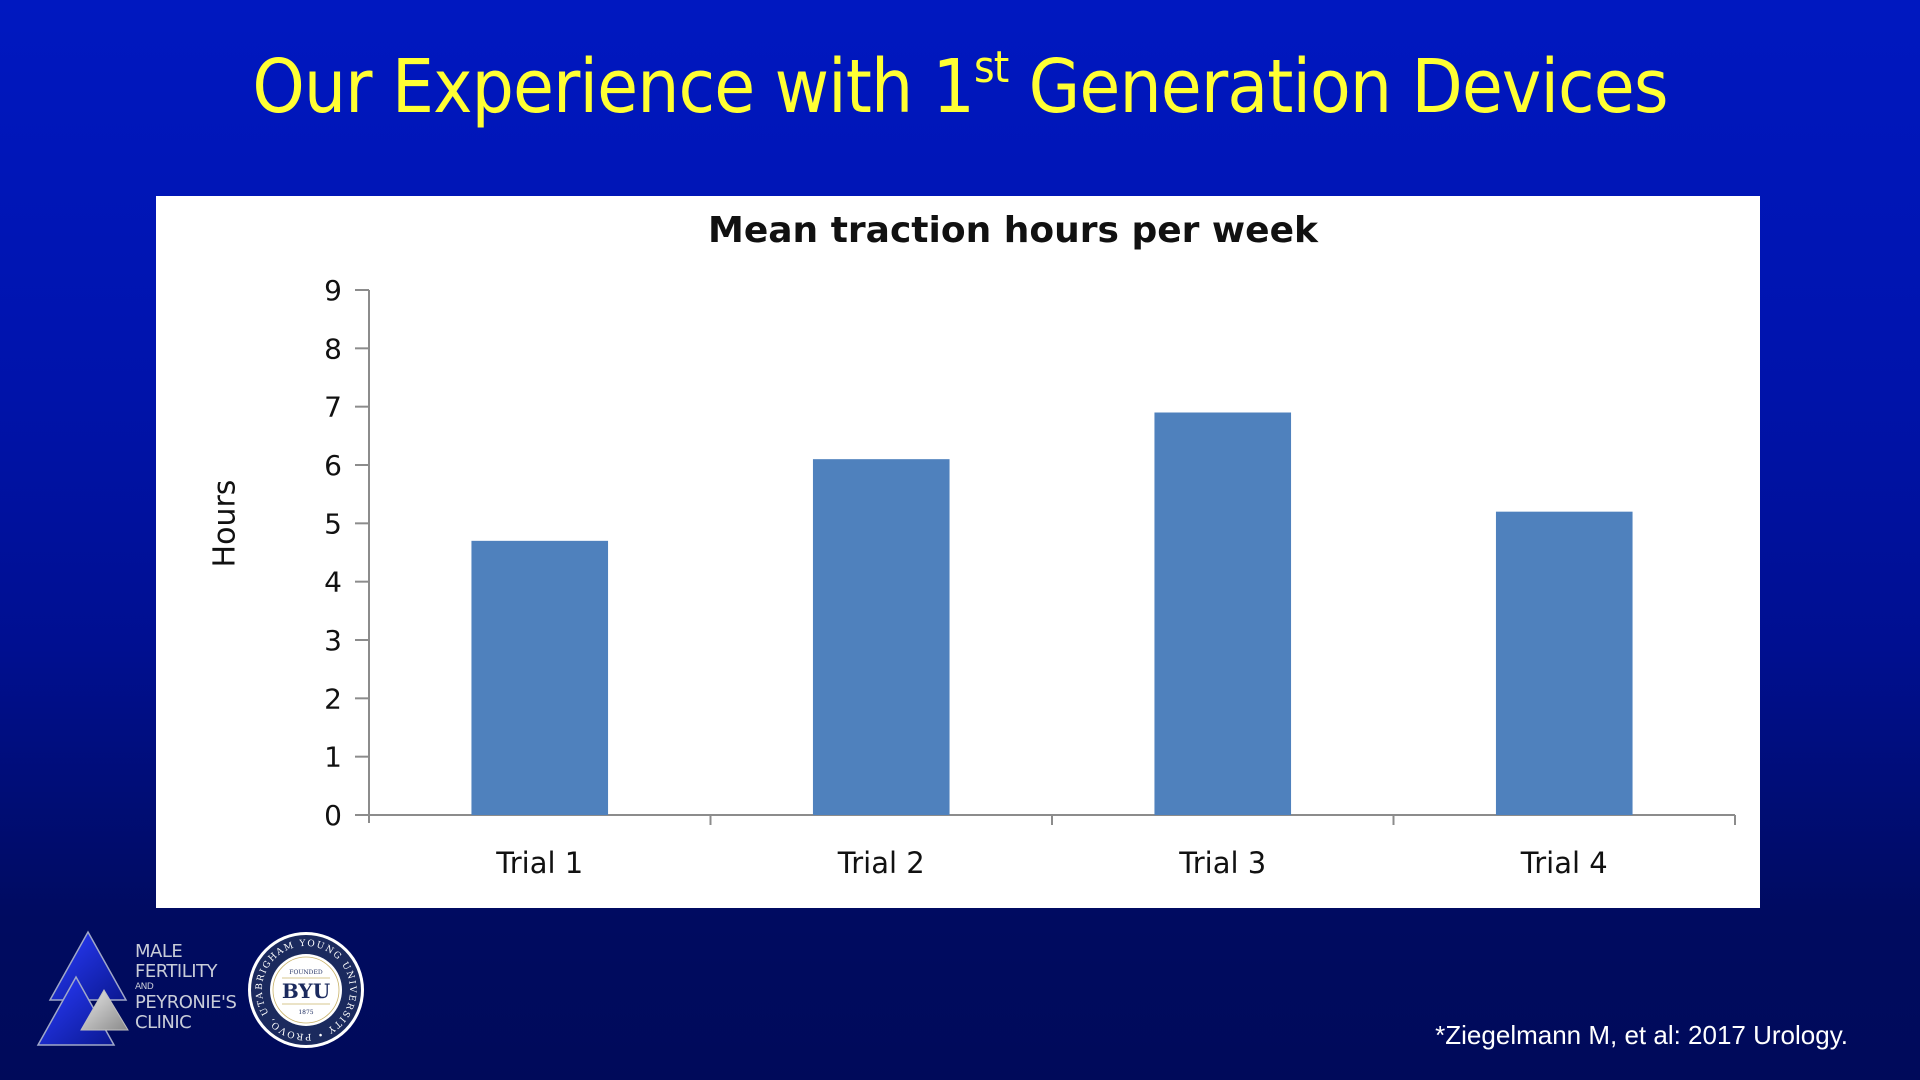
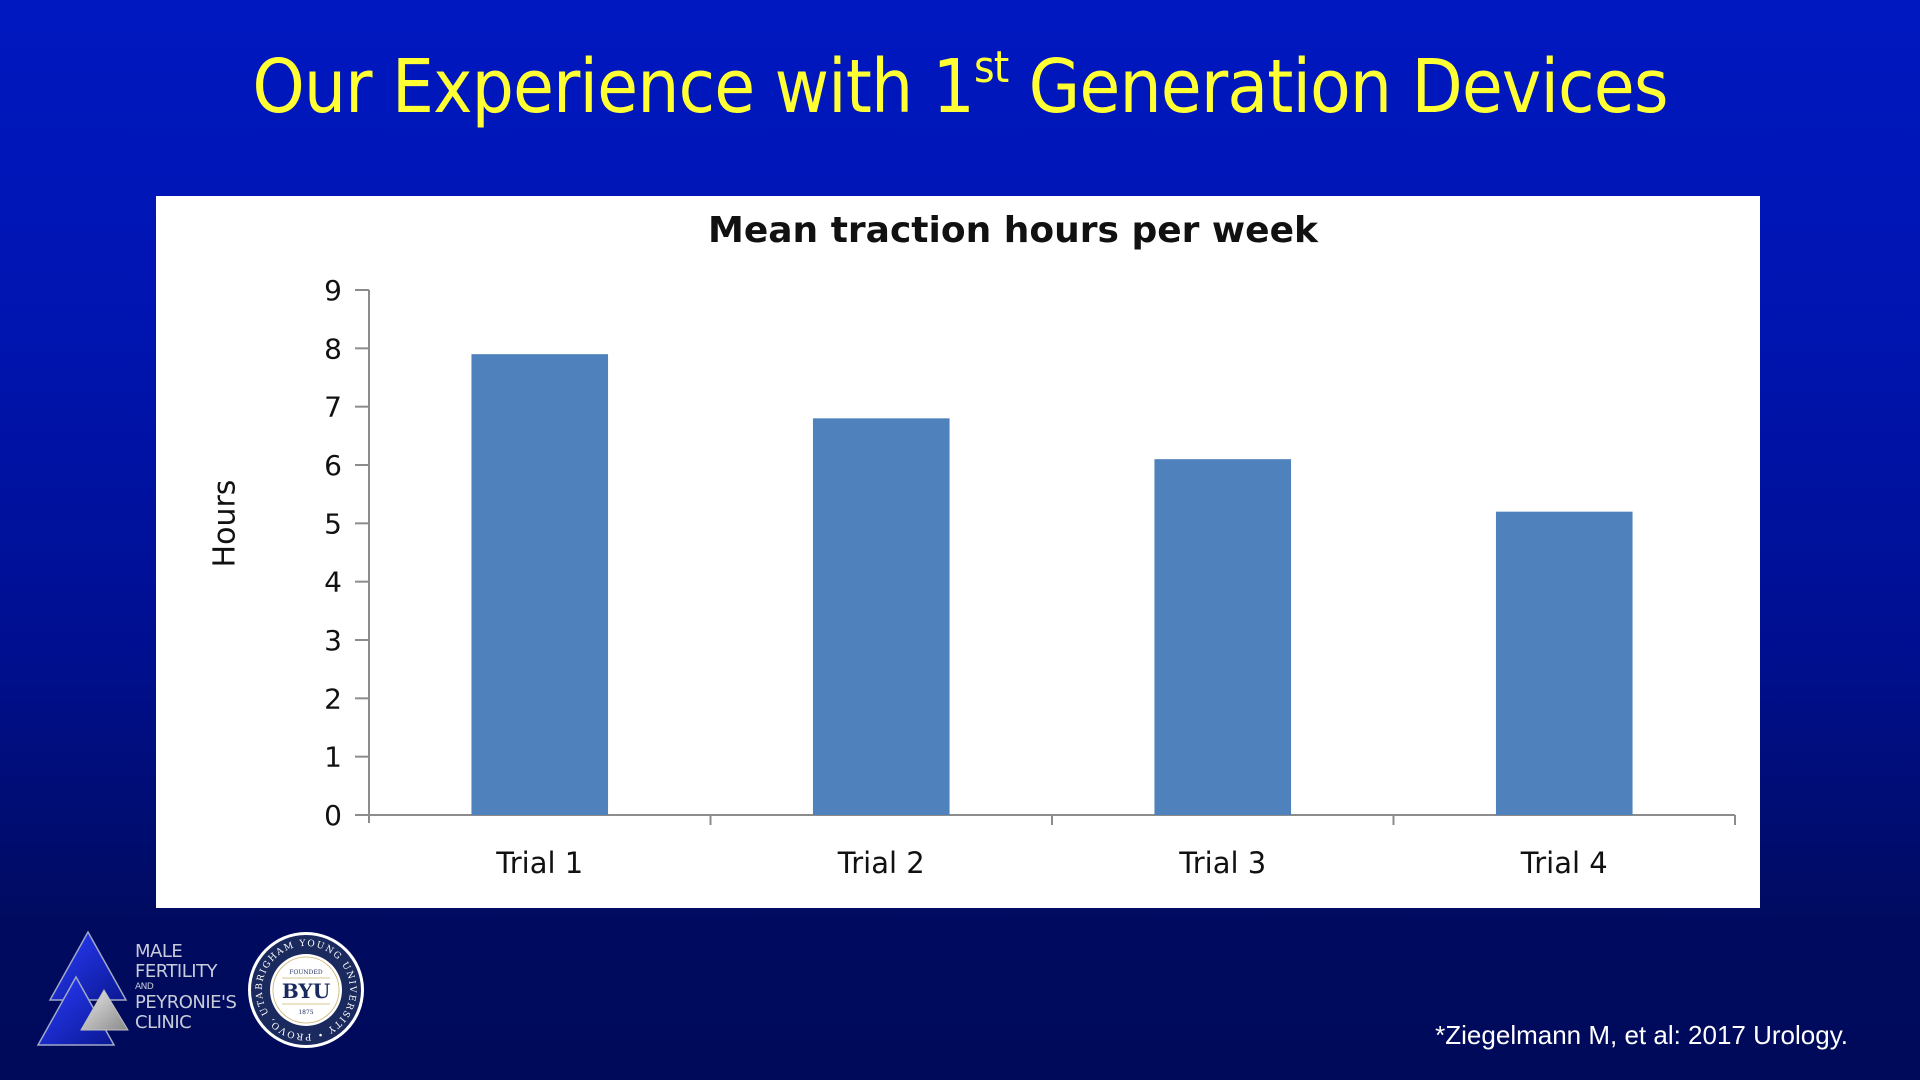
Trial 1: 4.7 -> 7.9
Trial 2: 6.1 -> 6.8
Trial 3: 6.9 -> 6.1
